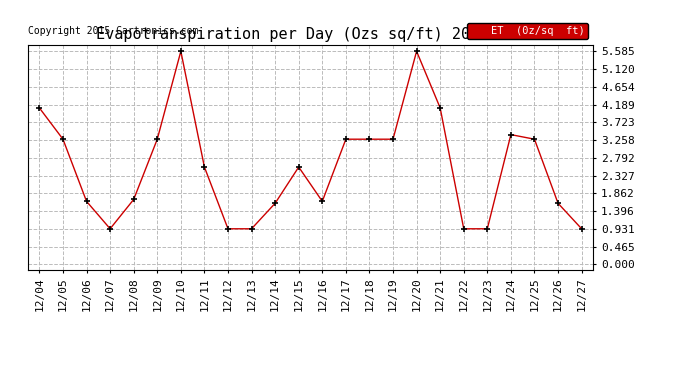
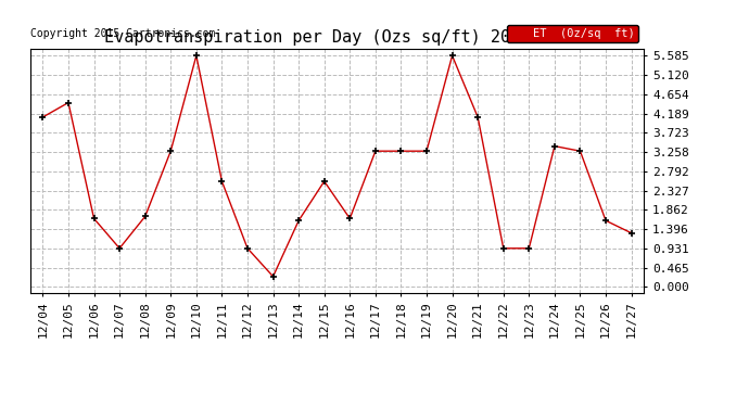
12/05: 3.28 -> 4.45
12/13: 0.93 -> 0.25
12/27: 0.93 -> 1.30
